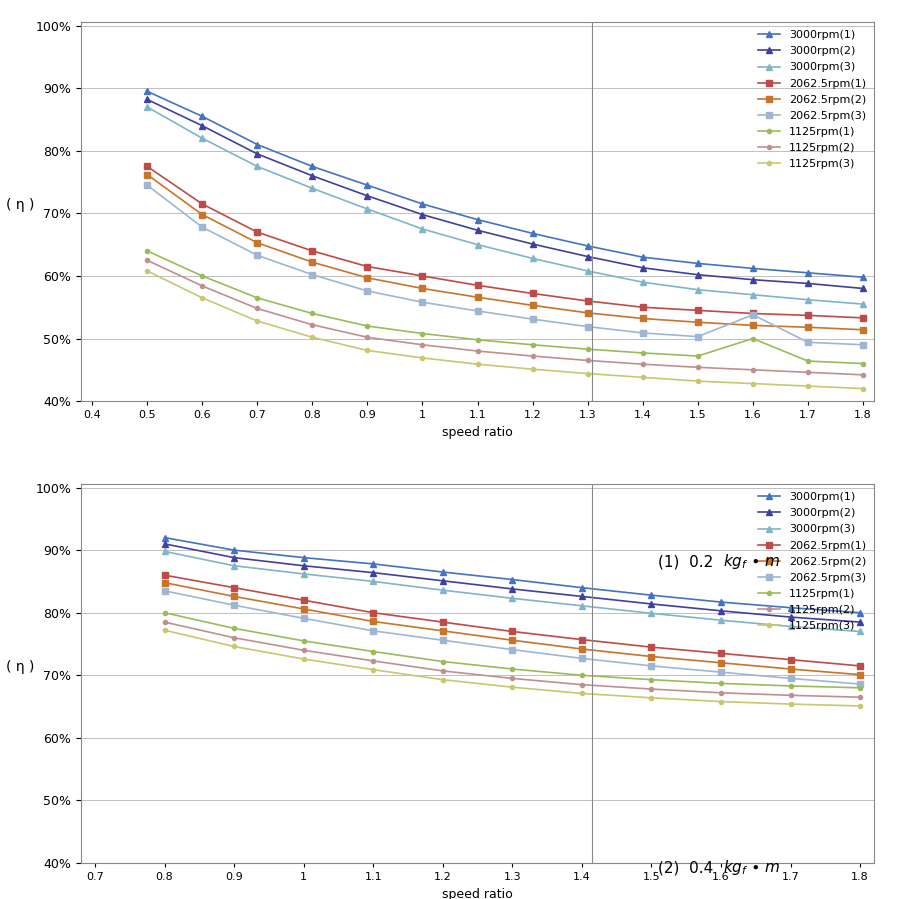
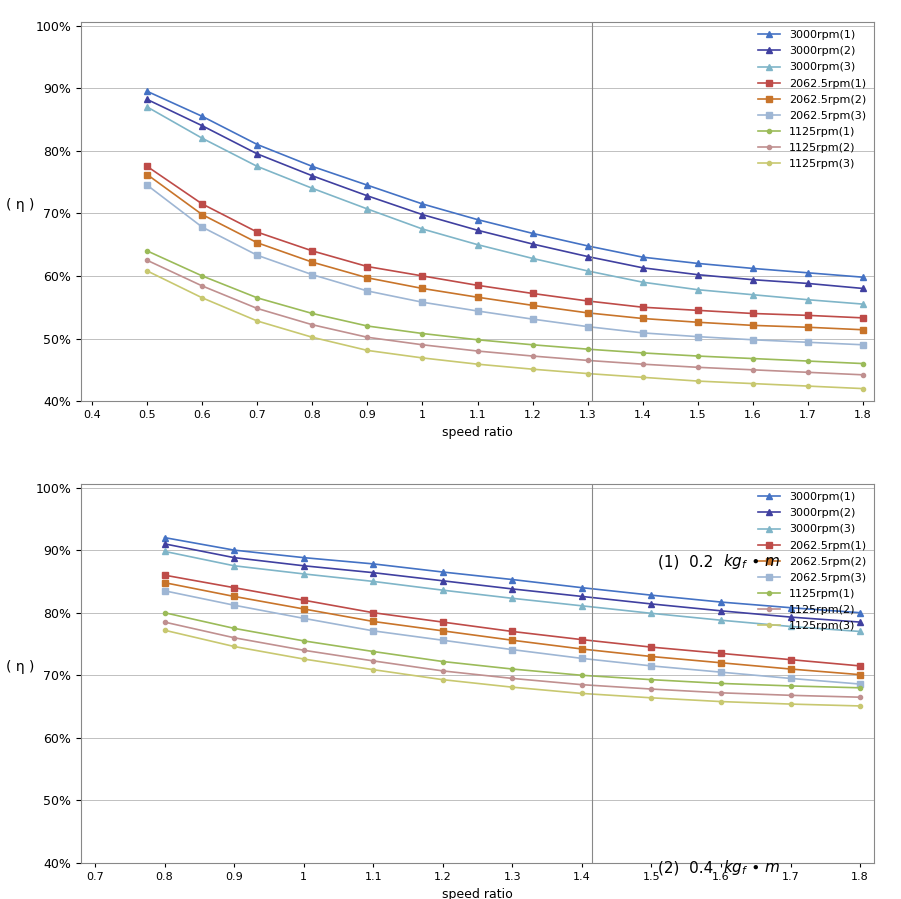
2062.5rpm(3)/1.6: 53.8% -> 49.8%
1125rpm(1)/1.6: 50.0% -> 46.8%
